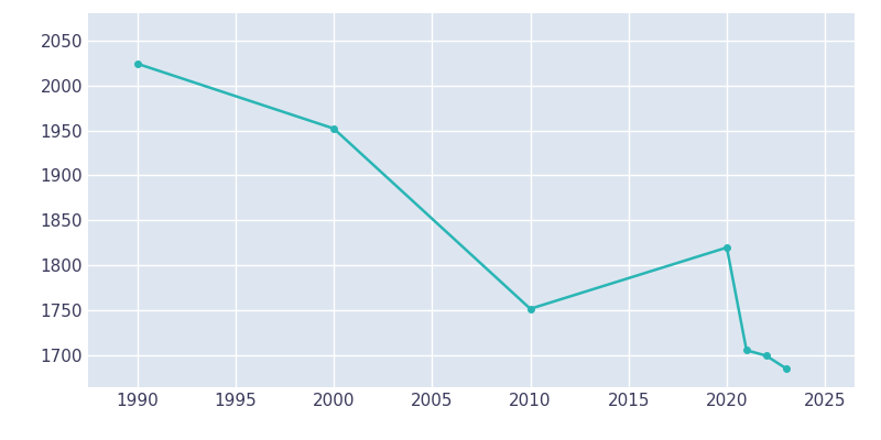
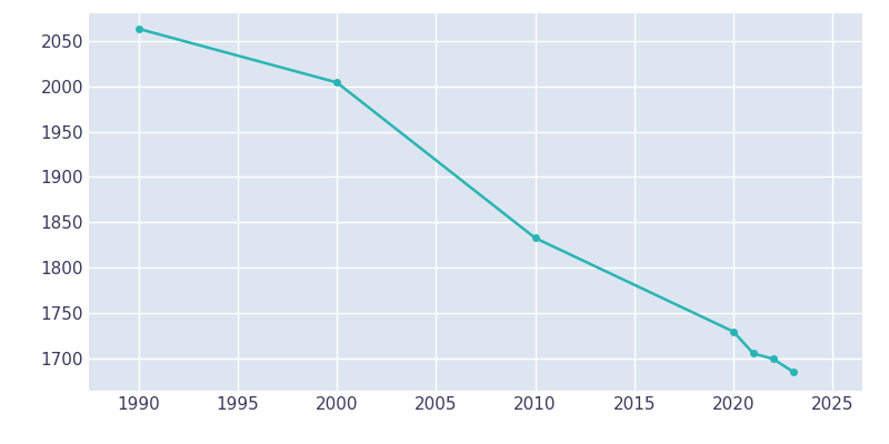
1990: 2024 -> 2063
2000: 1952 -> 2004
2010: 1752 -> 1833
2020: 1820 -> 1730
